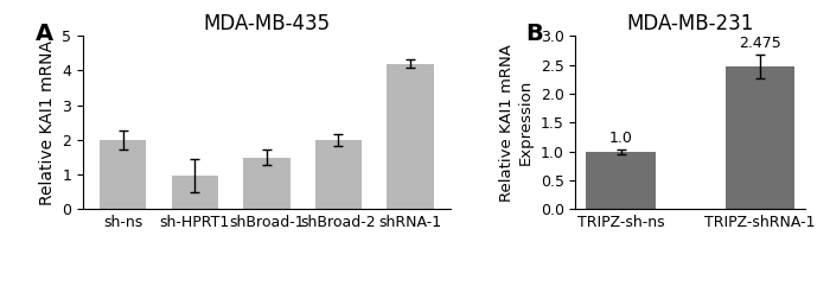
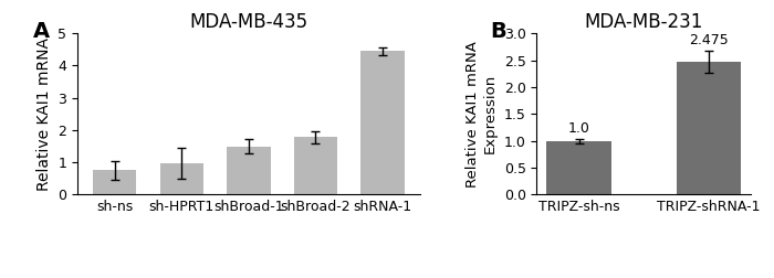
MDA-MB-435/sh-ns: 2.00 -> 0.75
MDA-MB-435/shBroad-2: 2.00 -> 1.78
MDA-MB-435/shRNA-1: 4.20 -> 4.45
